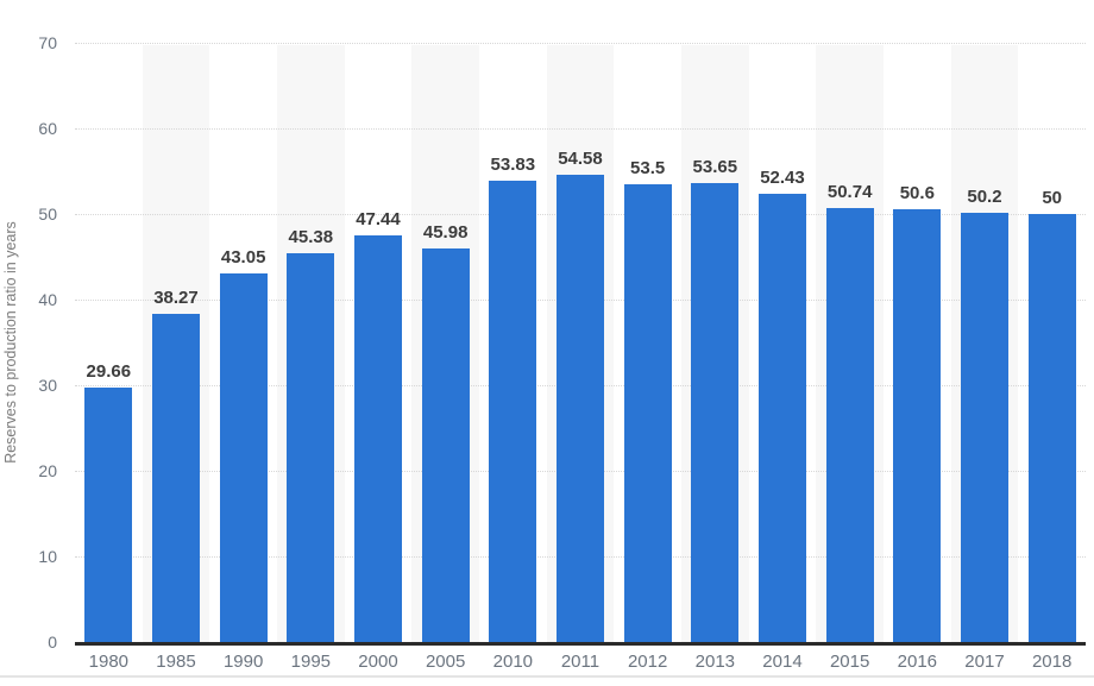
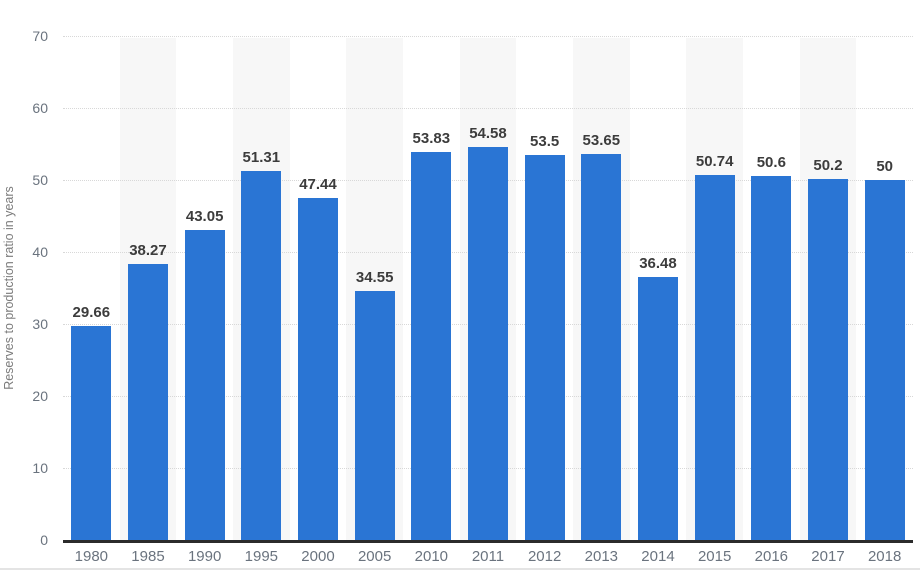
1995: 45.38 -> 51.31
2005: 45.98 -> 34.55
2014: 52.43 -> 36.48
